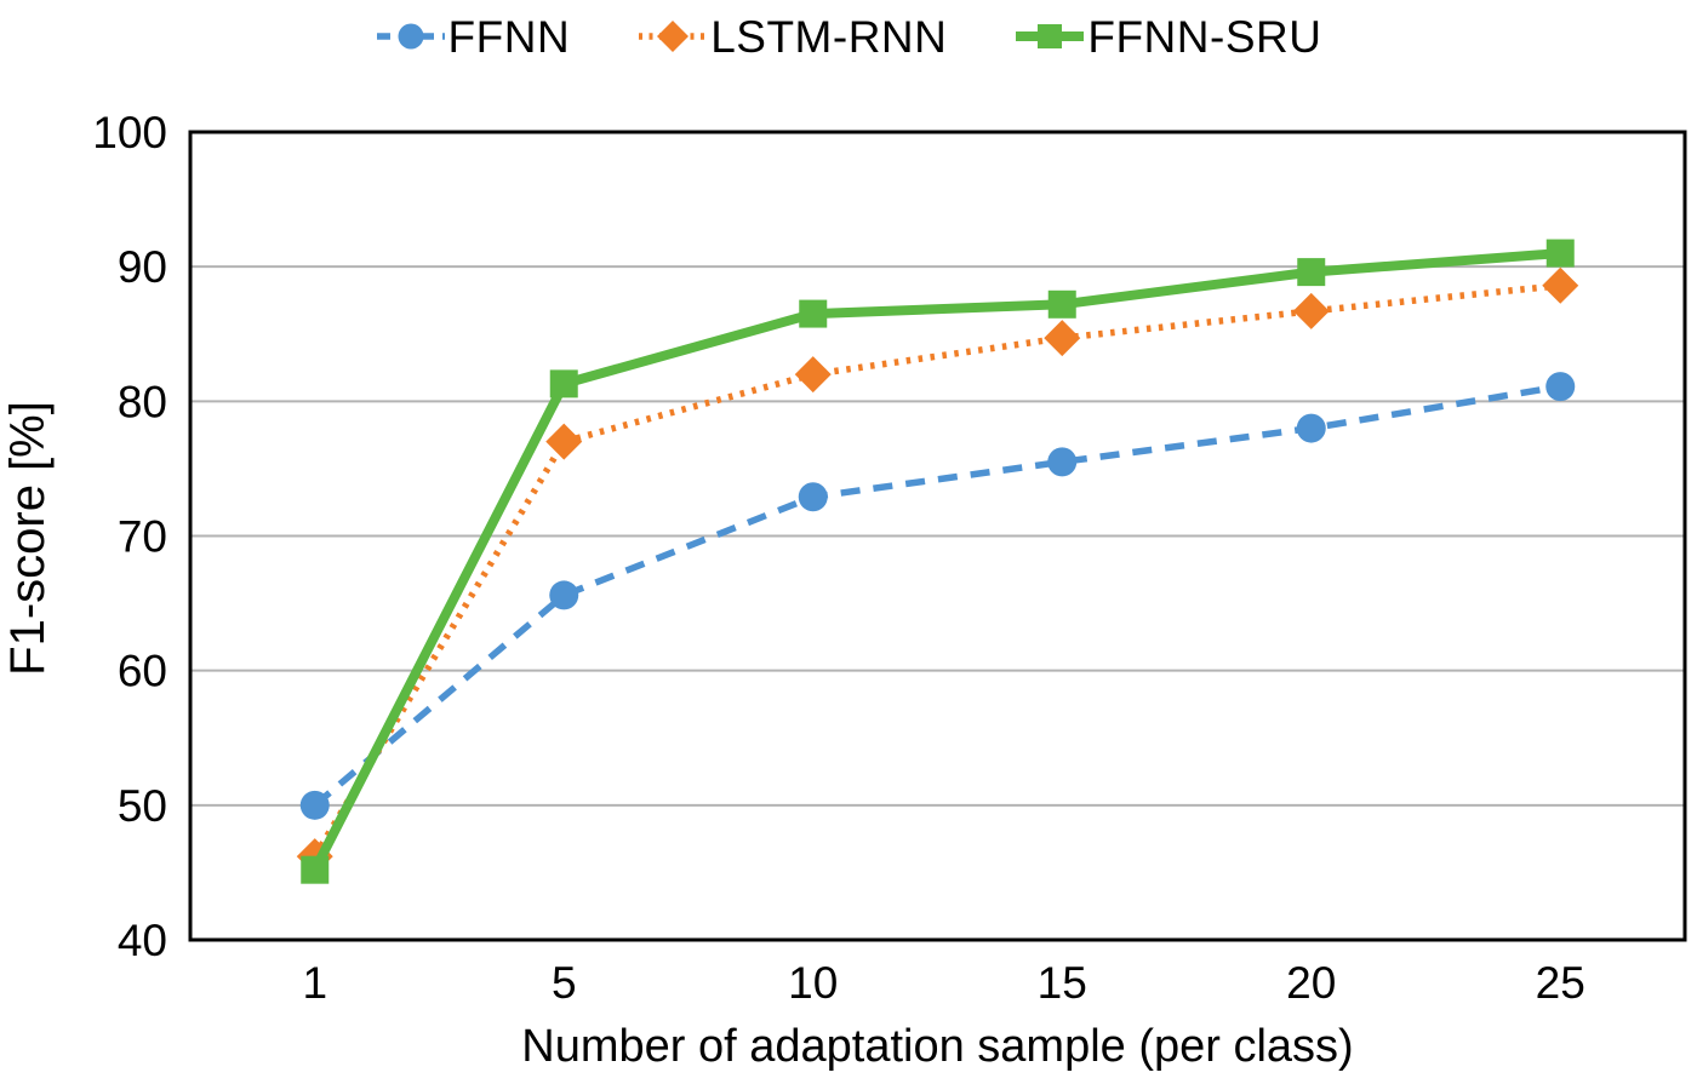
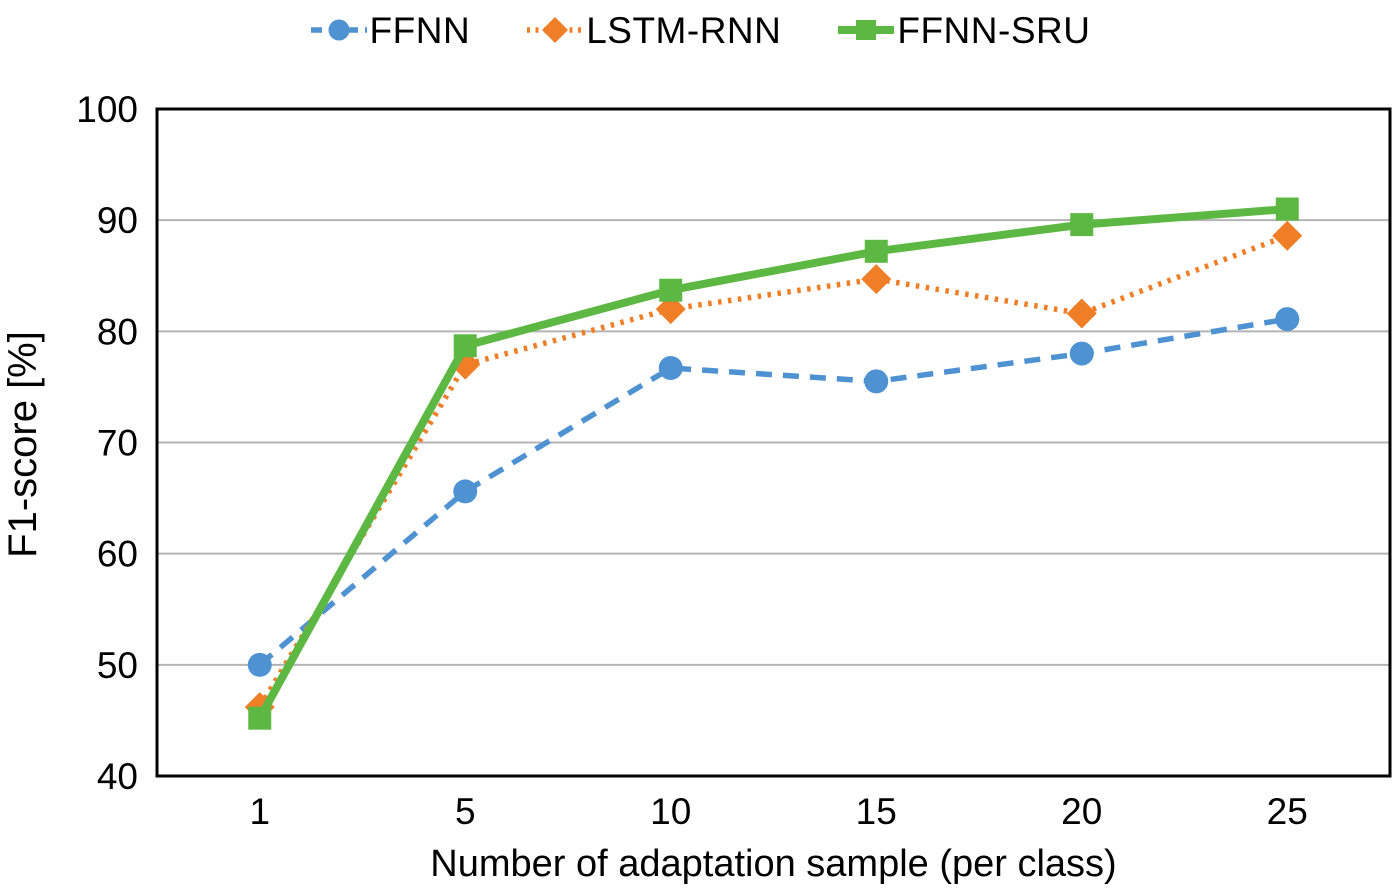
FFNN-SRU/5: 81.3 -> 78.7
FFNN/10: 72.9 -> 76.7
FFNN-SRU/10: 86.5 -> 83.7
LSTM-RNN/20: 86.7 -> 81.6
